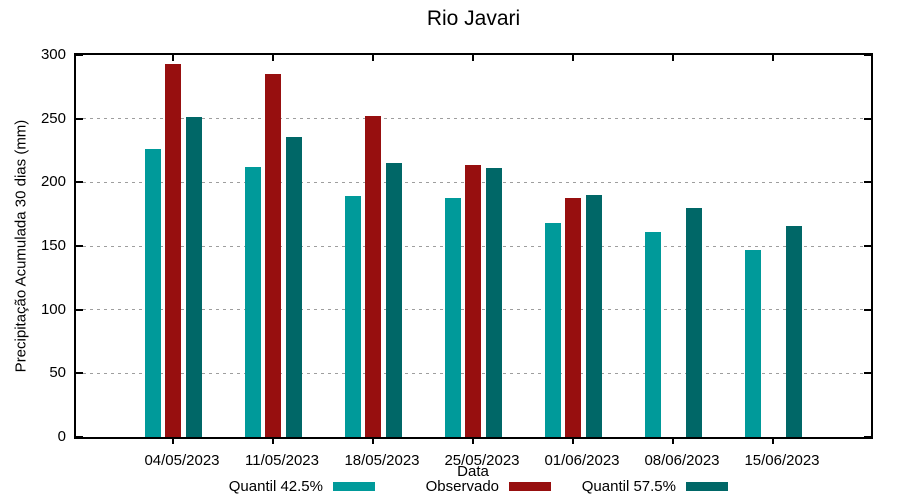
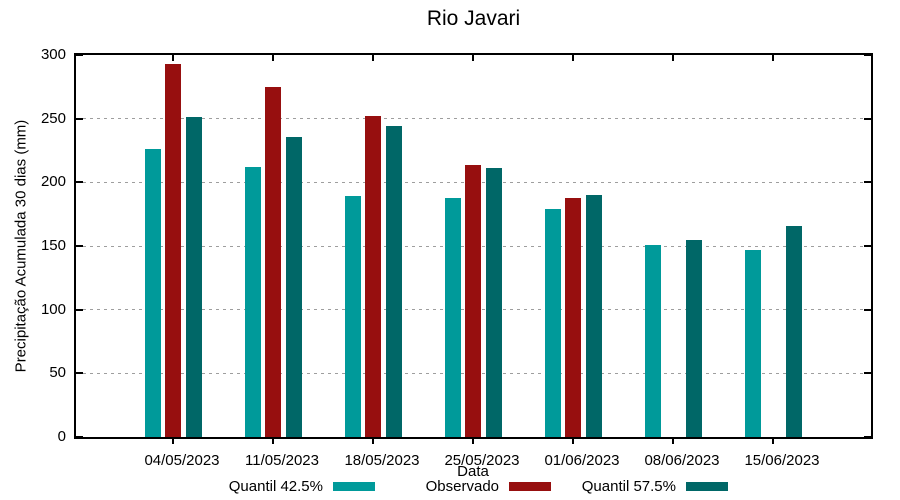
Observado/11/05/2023: 285 -> 275
Quantil 57.5%/18/05/2023: 215 -> 244
Quantil 42.5%/01/06/2023: 168 -> 179
Quantil 42.5%/08/06/2023: 161 -> 151
Quantil 57.5%/08/06/2023: 180 -> 155
